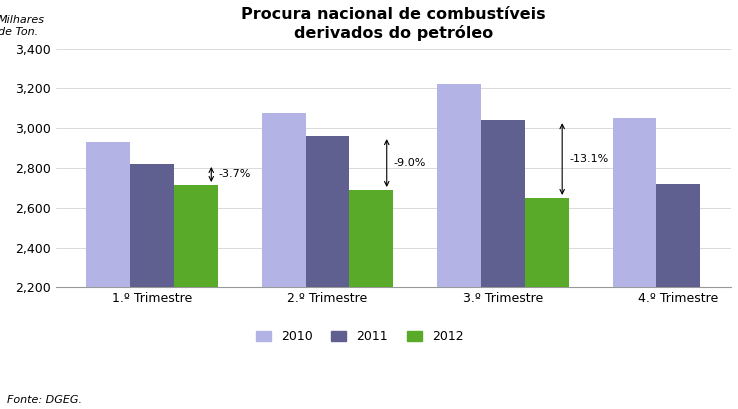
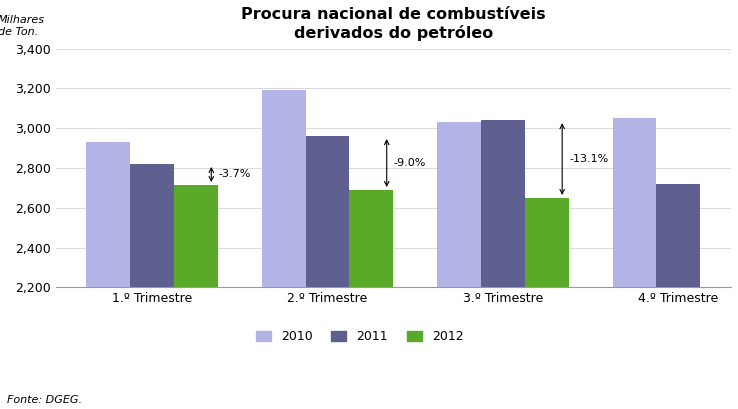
2010/2.º Trimestre: 3,080 -> 3,190
2010/3.º Trimestre: 3,220 -> 3,030
